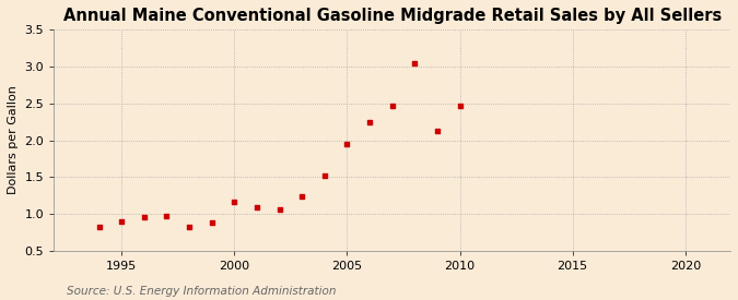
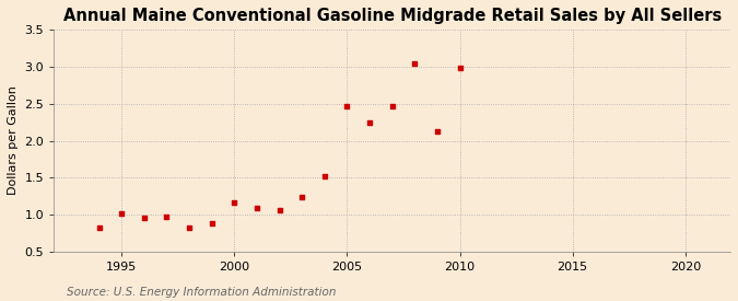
1995: 0.90 -> 1.02
2005: 1.95 -> 2.46
2010: 2.46 -> 2.98
